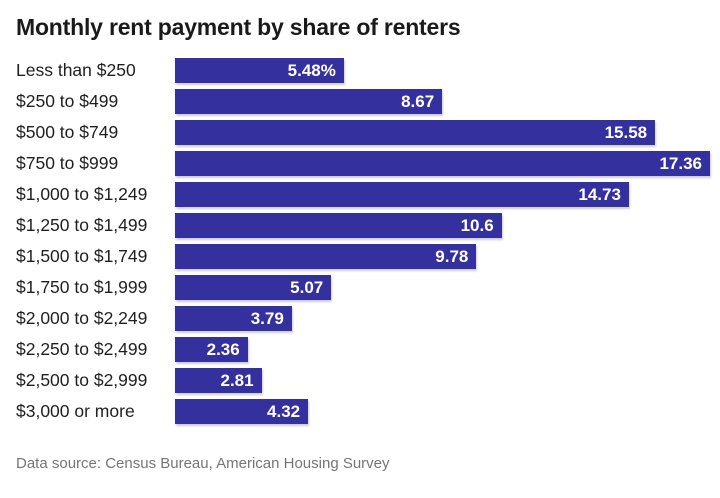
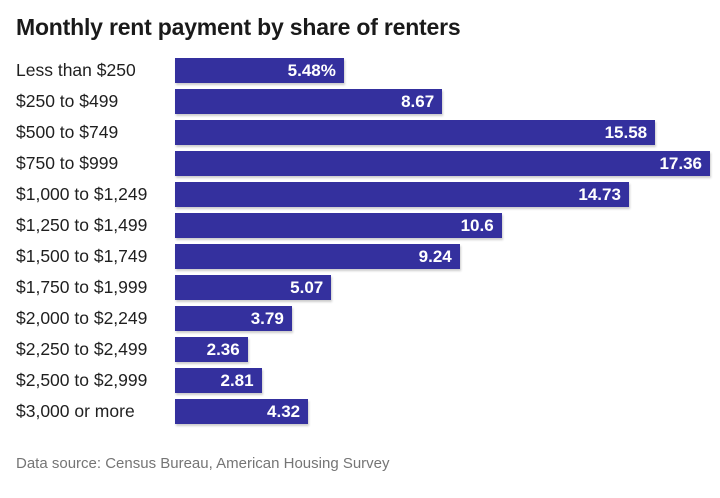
$1,500 to $1,749: 9.78 -> 9.24
